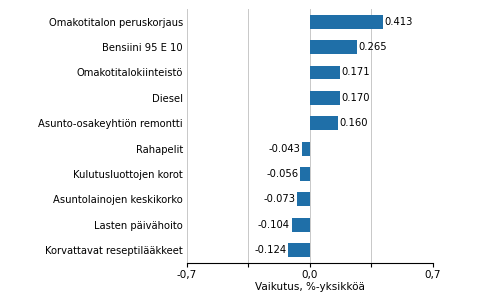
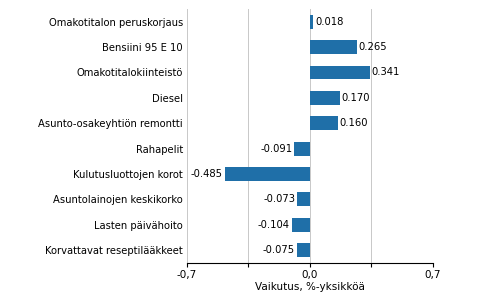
Omakotitalon peruskorjaus: 0.413 -> 0.018
Omakotitalokiinteistö: 0.171 -> 0.341
Rahapelit: -0.043 -> -0.091
Kulutusluottojen korot: -0.056 -> -0.485
Korvattavat reseptilääkkeet: -0.124 -> -0.075
